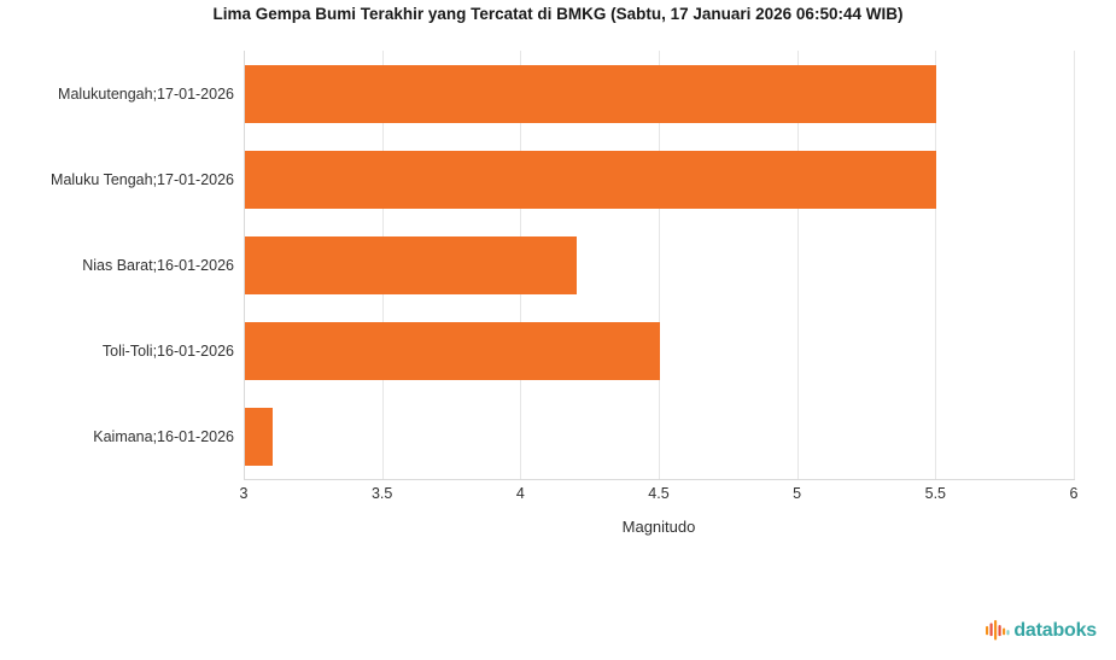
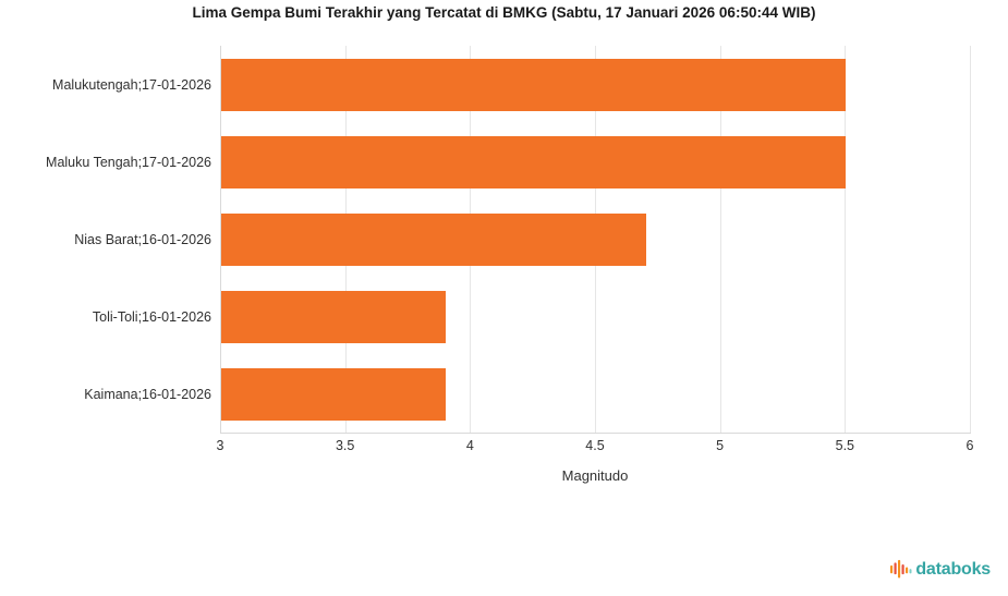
Nias Barat;16-01-2026: 4.2 -> 4.7
Toli-Toli;16-01-2026: 4.5 -> 3.9
Kaimana;16-01-2026: 3.1 -> 3.9
